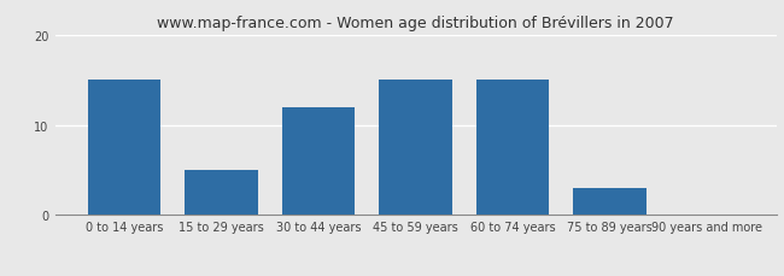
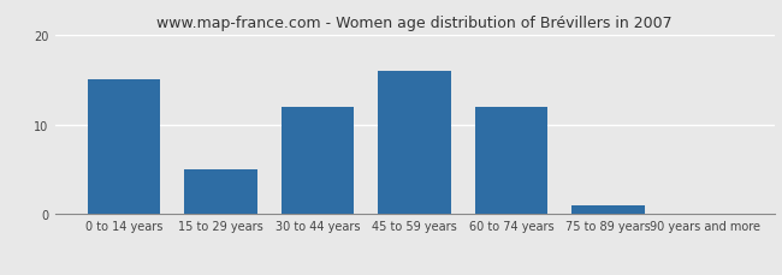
45 to 59 years: 15.0 -> 16.0
60 to 74 years: 15.0 -> 12.0
75 to 89 years: 3.0 -> 1.0
